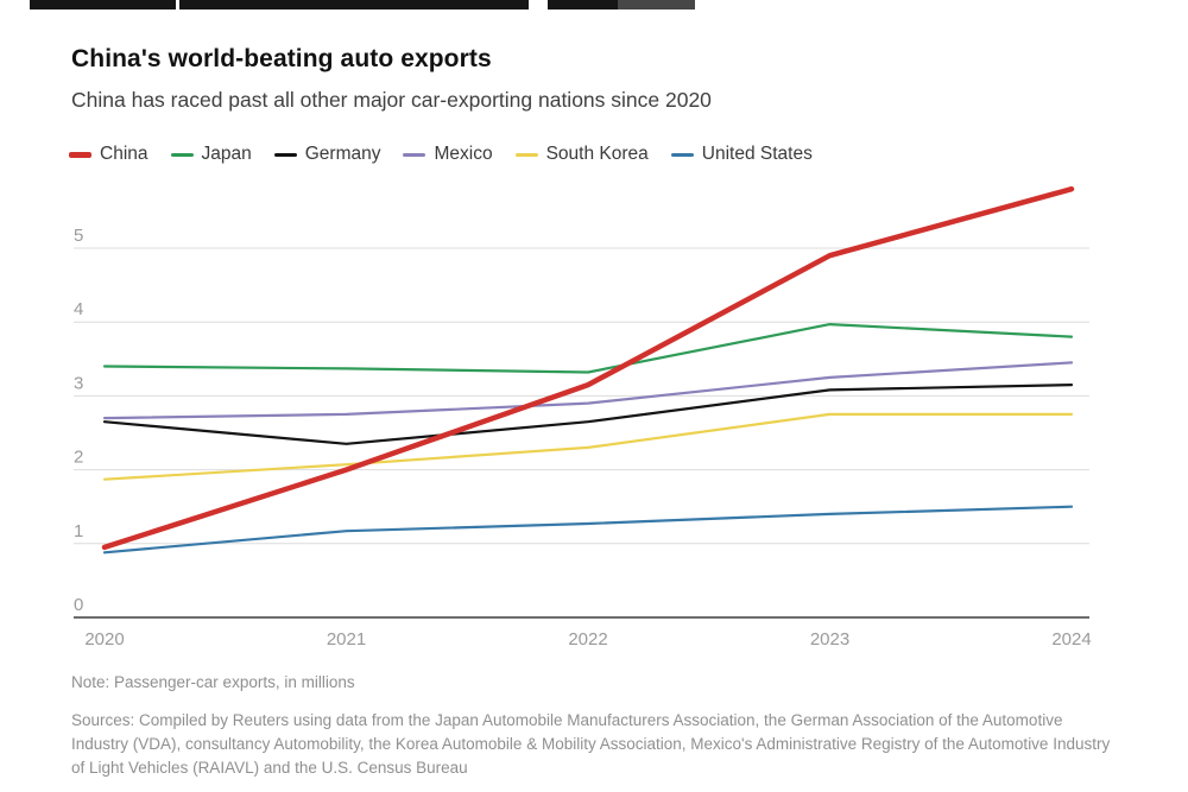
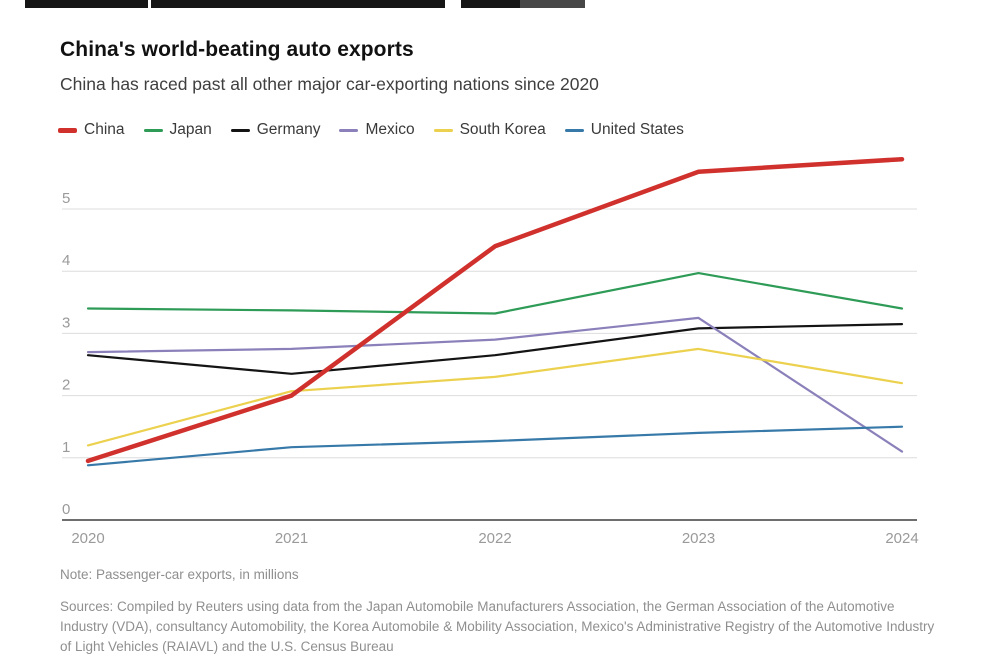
South Korea/2020: 1.9 -> 1.2
China/2022: 3.1 -> 4.4
China/2023: 4.9 -> 5.6
Japan/2024: 3.8 -> 3.4
Mexico/2024: 3.5 -> 1.1
South Korea/2024: 2.8 -> 2.2
